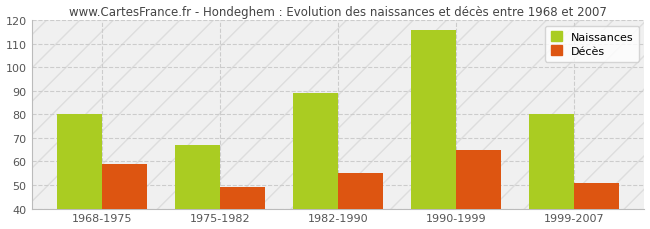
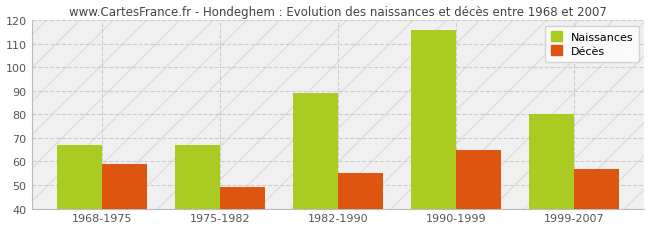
Naissances/1968-1975: 80 -> 67
Décès/1999-2007: 51 -> 57
